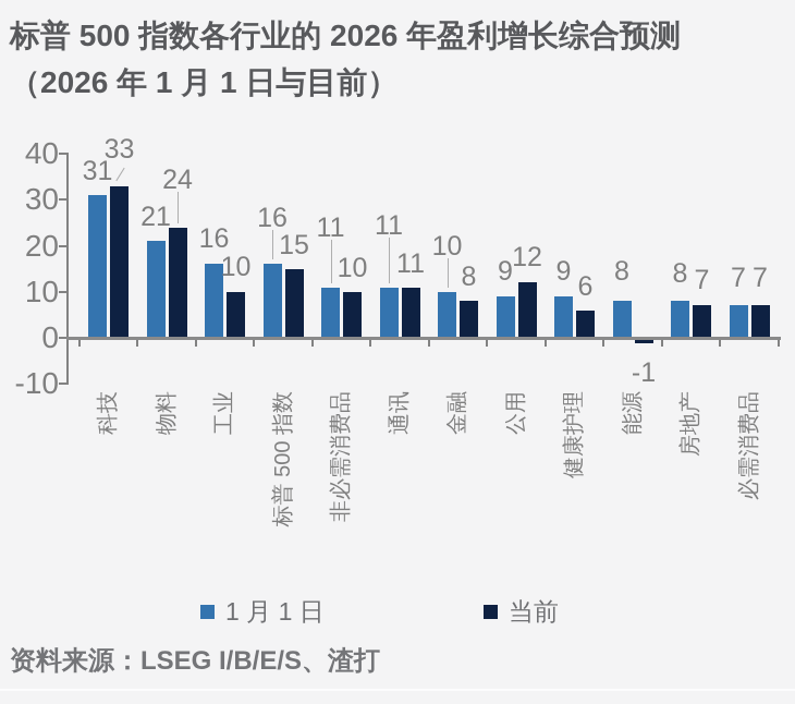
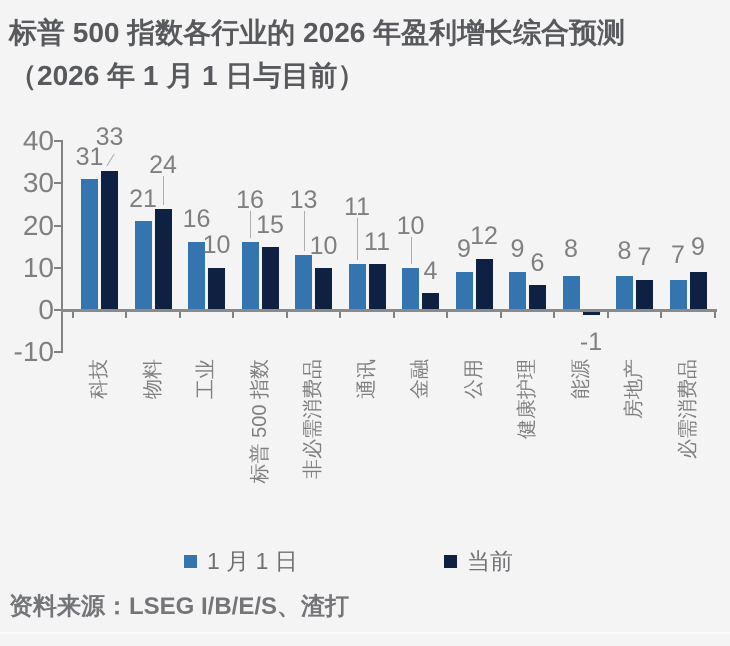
1 月 1 日/非必需消费品: 11 -> 13
当前/金融: 8 -> 4
当前/必需消费品: 7 -> 9
